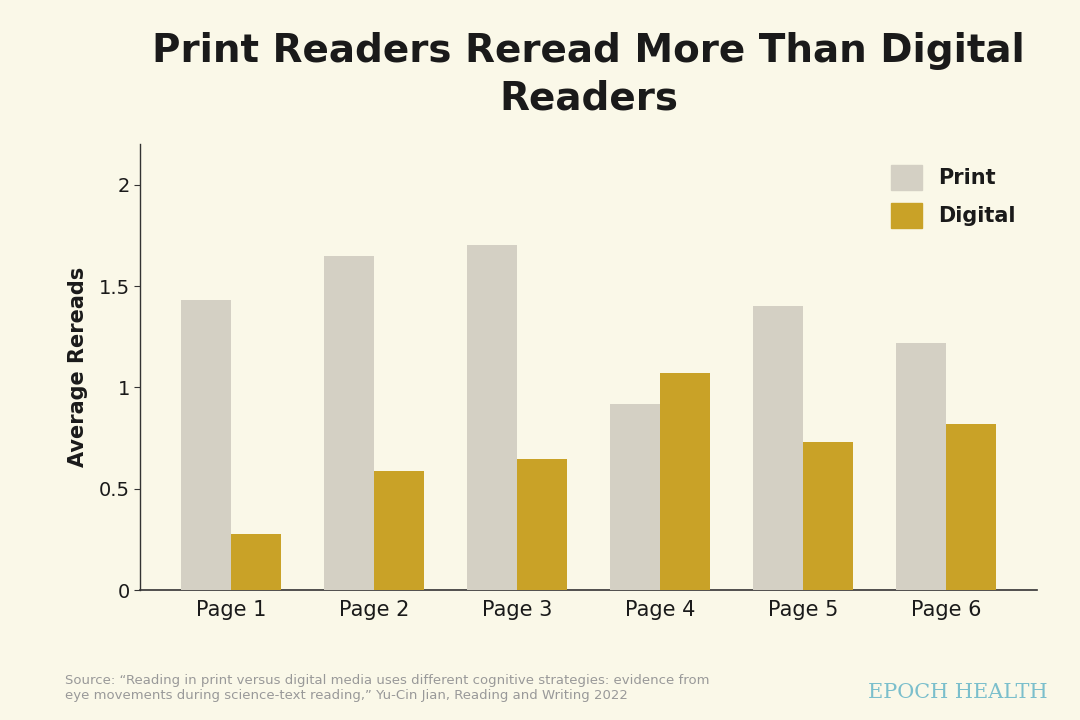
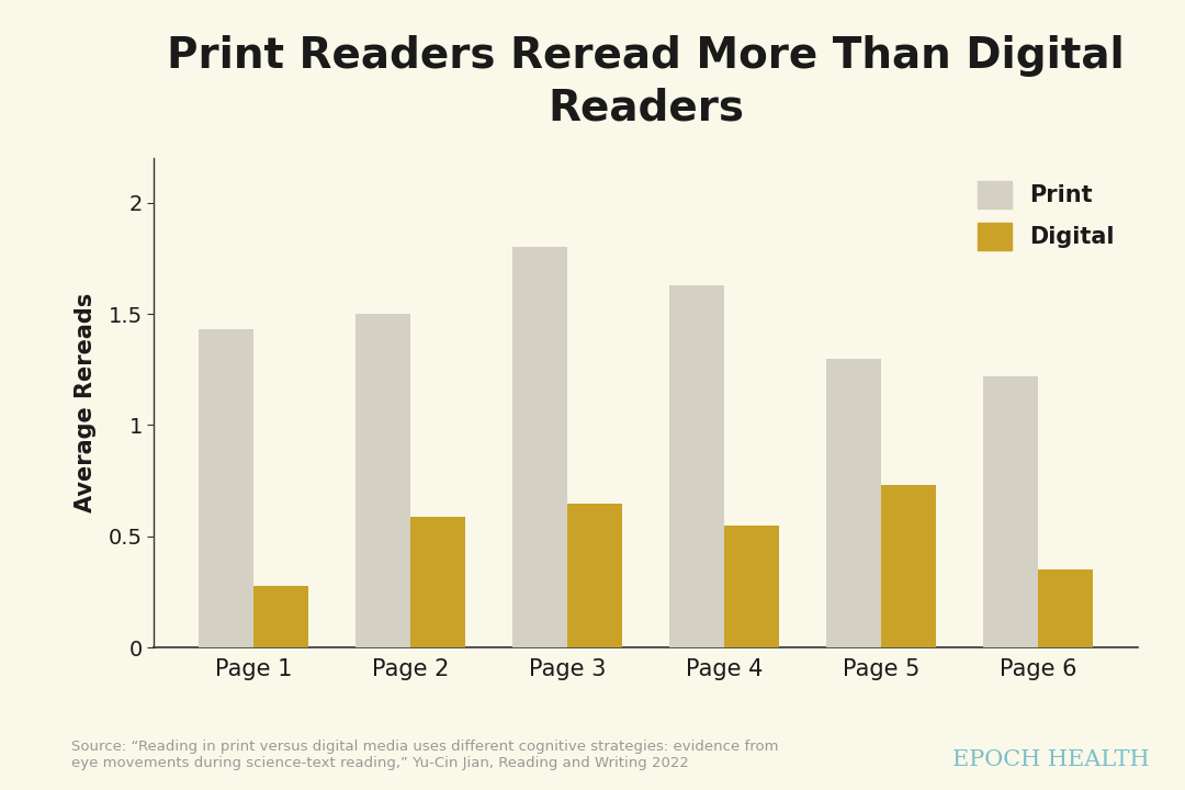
Print/Page 2: 1.65 -> 1.50
Print/Page 3: 1.70 -> 1.80
Print/Page 4: 0.92 -> 1.63
Digital/Page 4: 1.07 -> 0.55
Print/Page 5: 1.40 -> 1.30
Digital/Page 6: 0.82 -> 0.35
